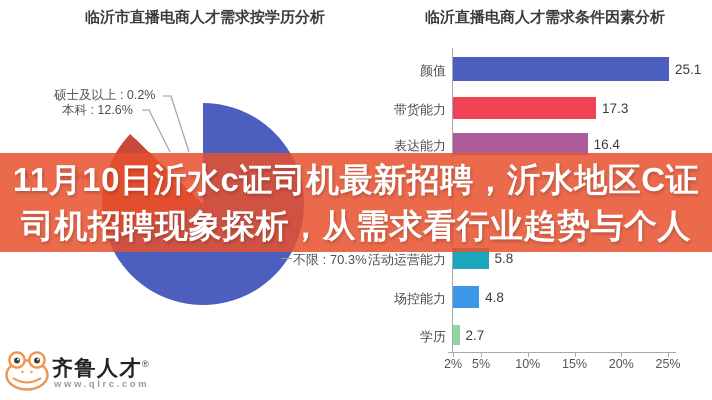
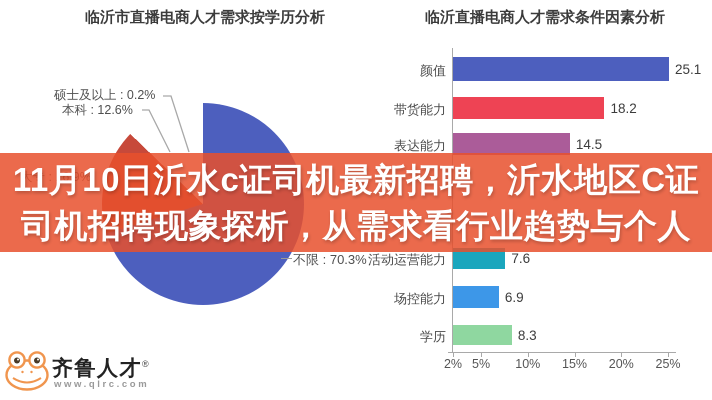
临沂直播电商人才需求条件因素分析/带货能力: 17.3 -> 18.2
临沂直播电商人才需求条件因素分析/表达能力: 16.4 -> 14.5
临沂直播电商人才需求条件因素分析/活动运营能力: 5.8 -> 7.6
临沂直播电商人才需求条件因素分析/场控能力: 4.8 -> 6.9
临沂直播电商人才需求条件因素分析/学历: 2.7 -> 8.3
